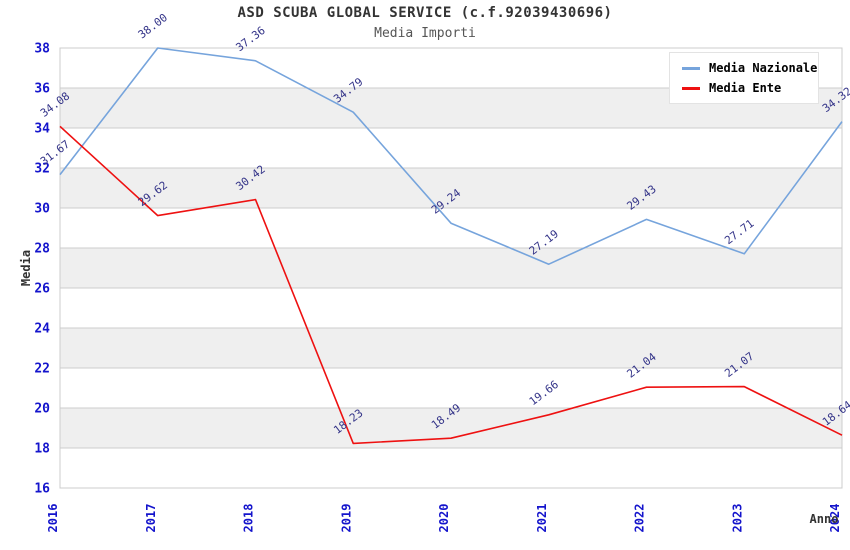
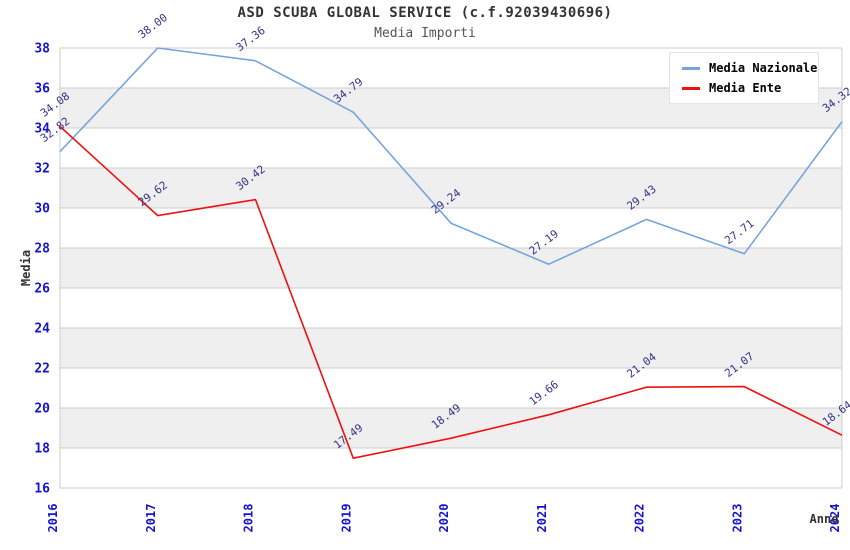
Media Nazionale/2016: 31.67 -> 32.82
Media Ente/2019: 18.23 -> 17.49
